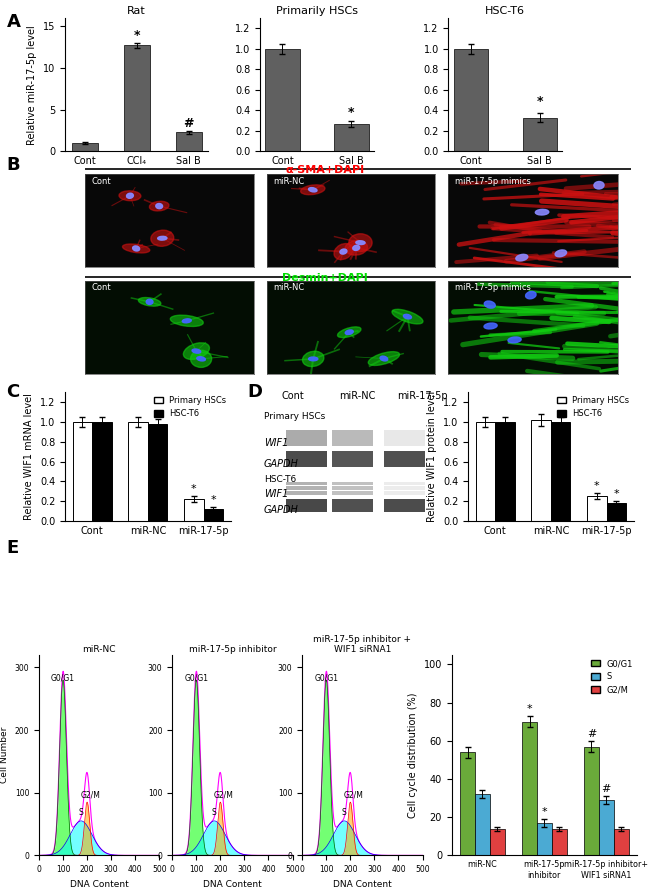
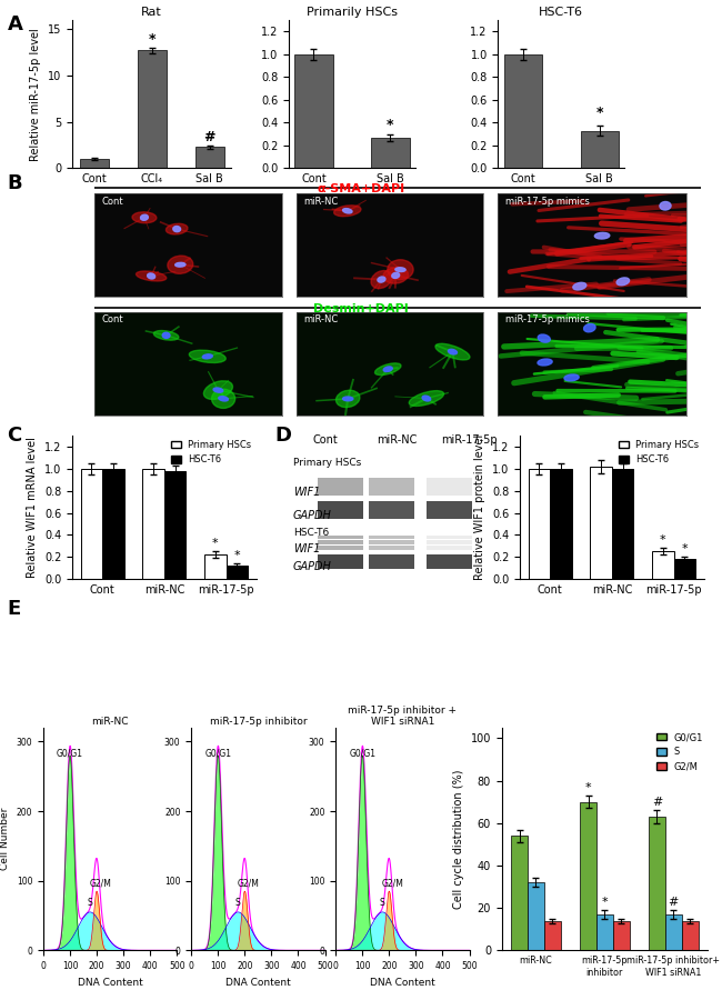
G0/G1/miR-17-5p inhibitor+ WIF1 siRNA1: 57 -> 63
S/miR-17-5p inhibitor+ WIF1 siRNA1: 29 -> 17
